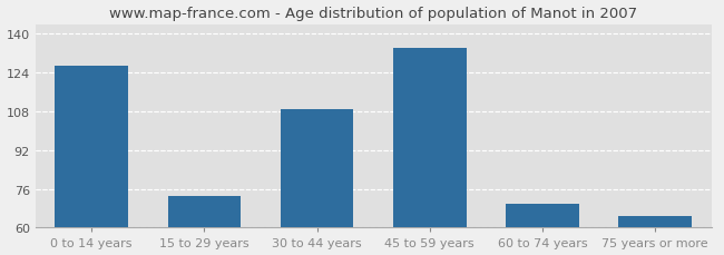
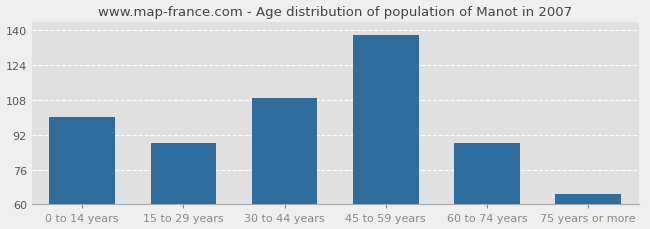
0 to 14 years: 127 -> 100
15 to 29 years: 73 -> 88
45 to 59 years: 134 -> 138
60 to 74 years: 70 -> 88
